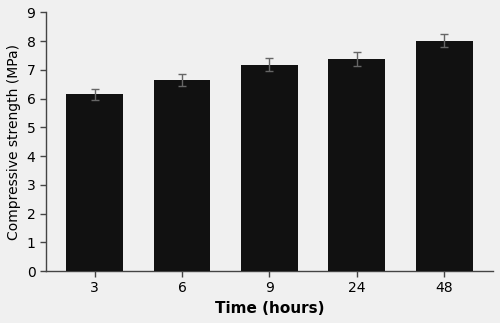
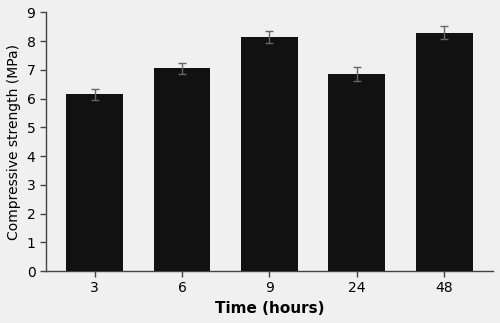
6: 6.65 -> 7.05
9: 7.18 -> 8.15
24: 7.38 -> 6.85
48: 8.02 -> 8.30
